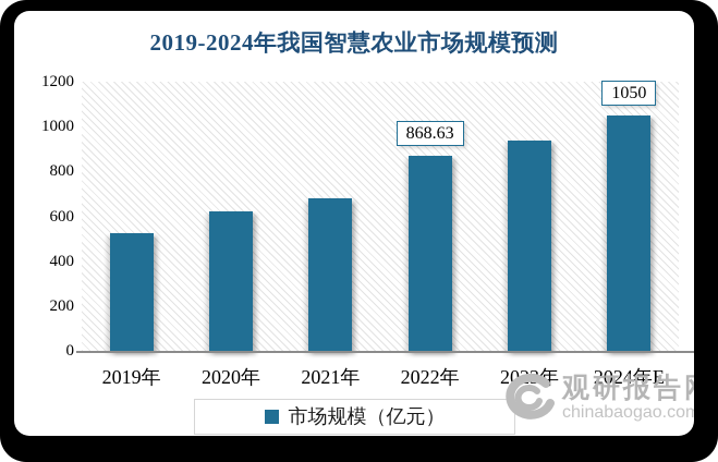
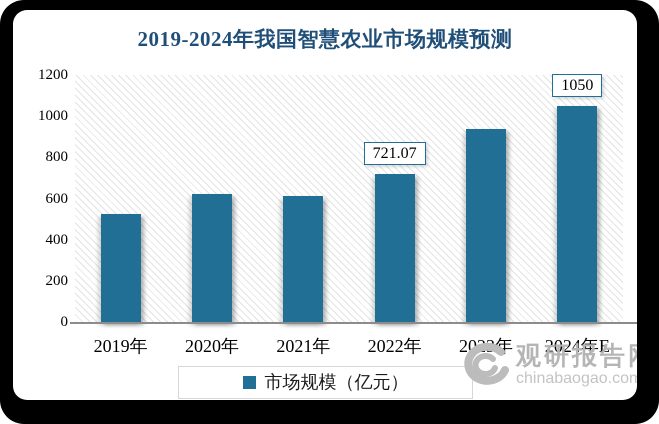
2021年: 680 -> 610
2022年: 868.63 -> 721.07
